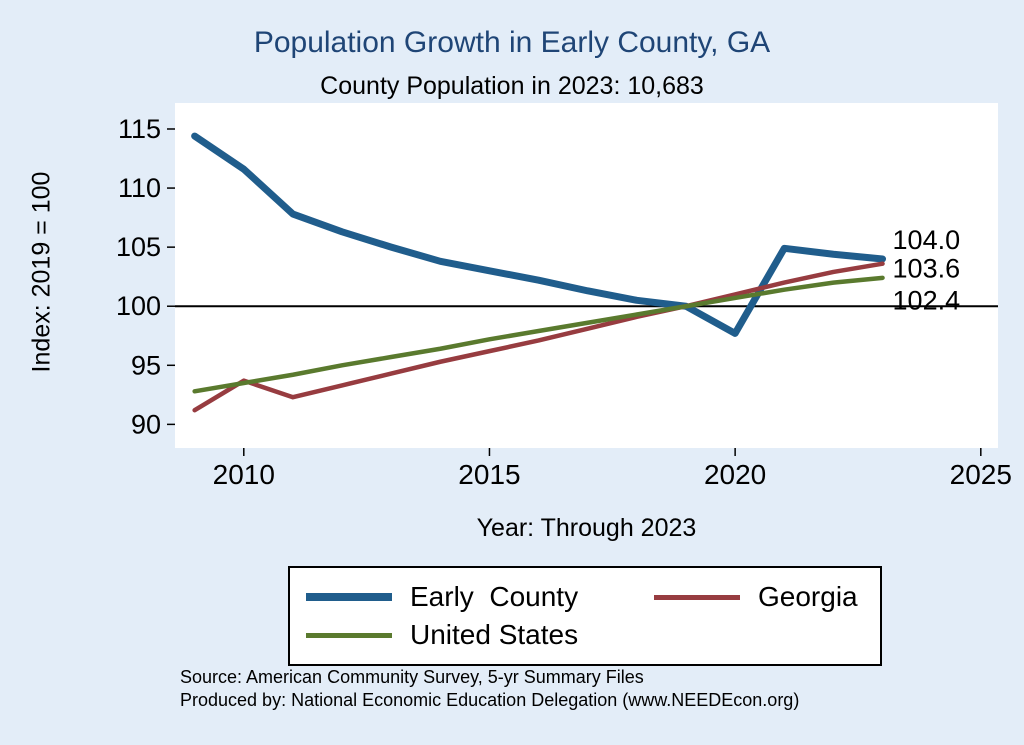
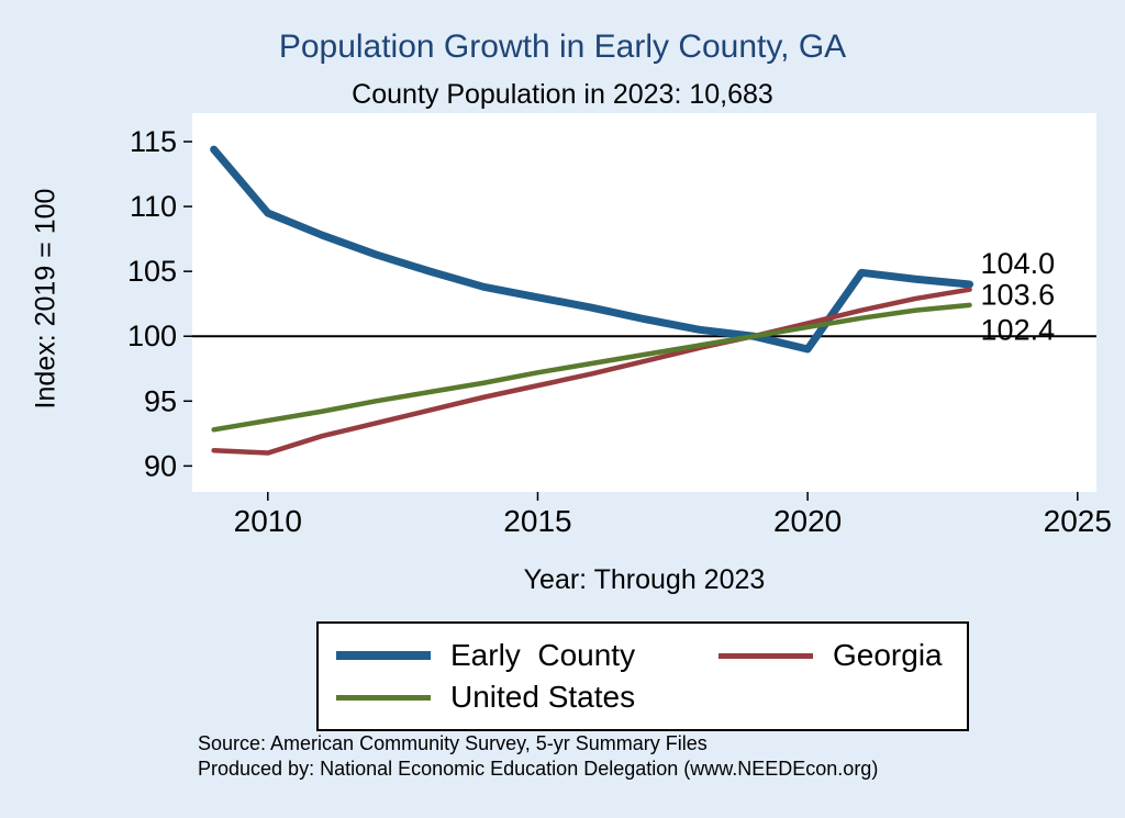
Early County/2010: 111.6 -> 109.5
Georgia/2010: 93.7 -> 91.0
Early County/2020: 97.7 -> 99.0
